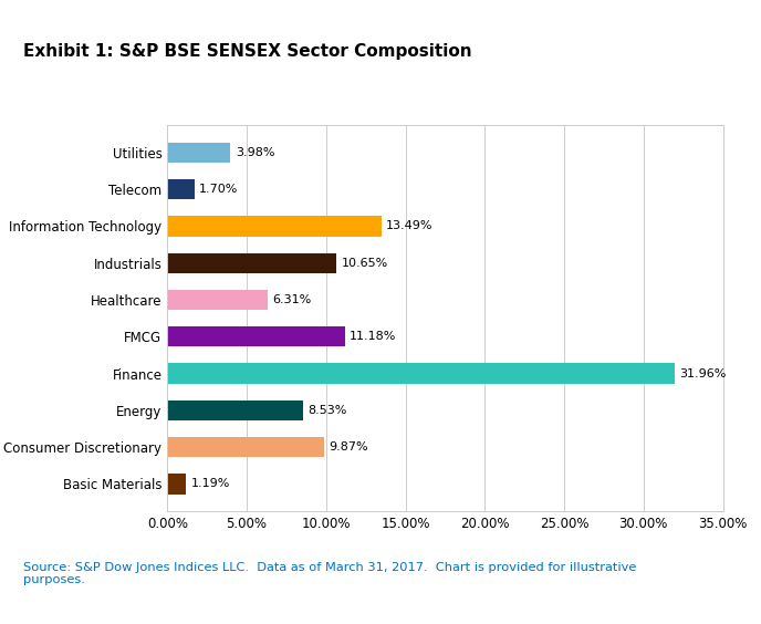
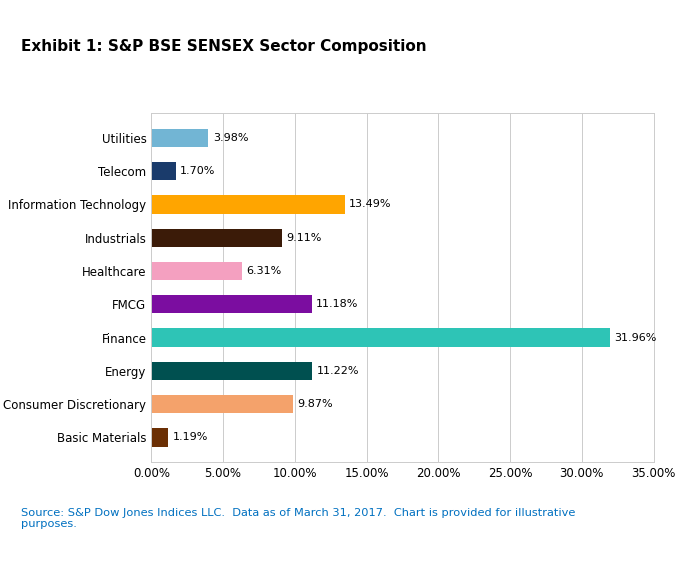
Industrials: 10.65% -> 9.11%
Energy: 8.53% -> 11.22%
